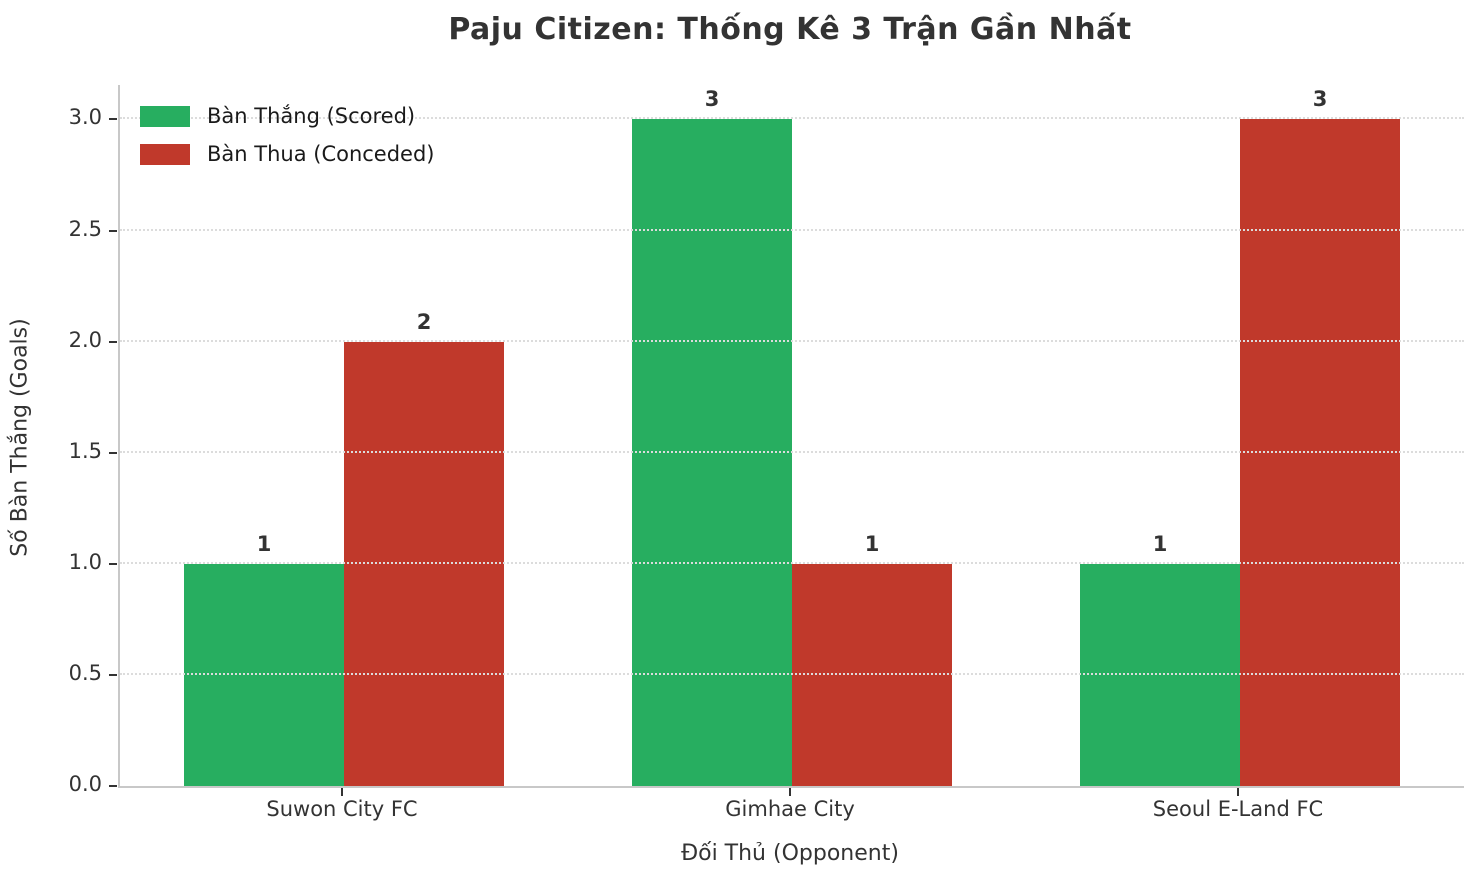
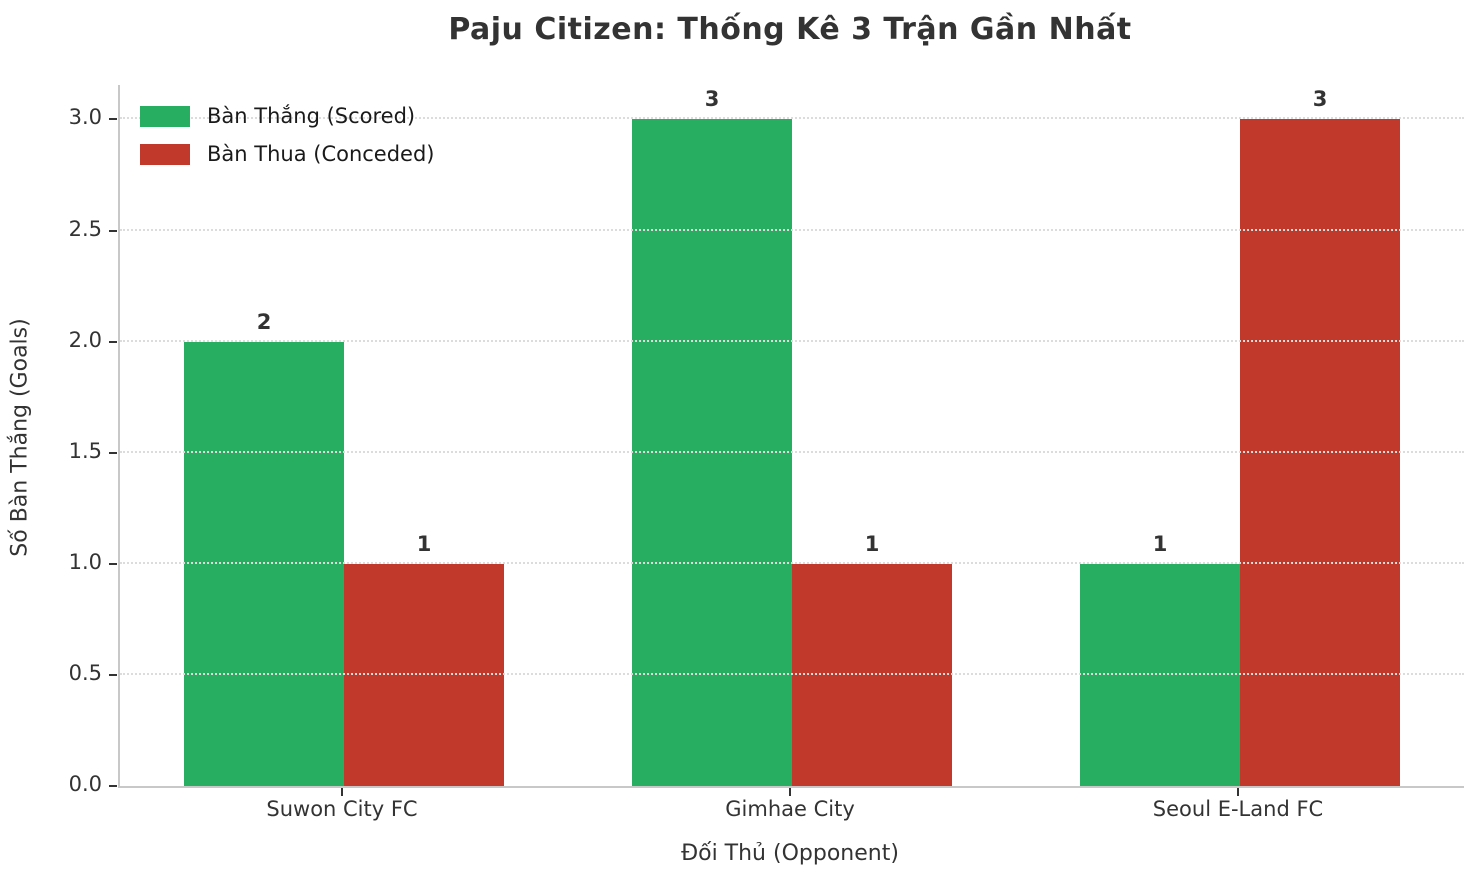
Bàn Thắng (Scored)/Suwon City FC: 1 -> 2
Bàn Thua (Conceded)/Suwon City FC: 2 -> 1
